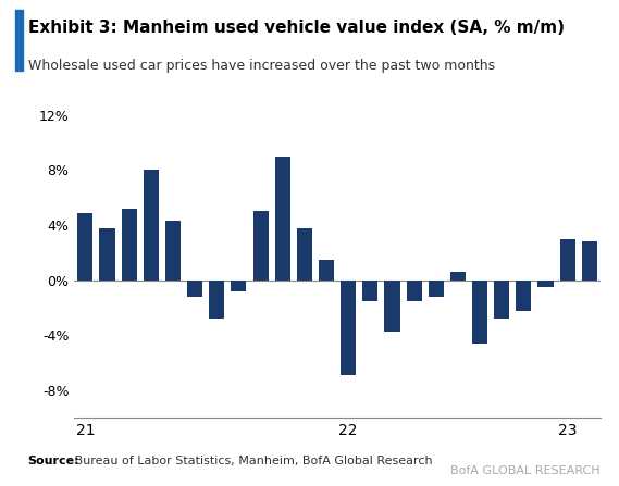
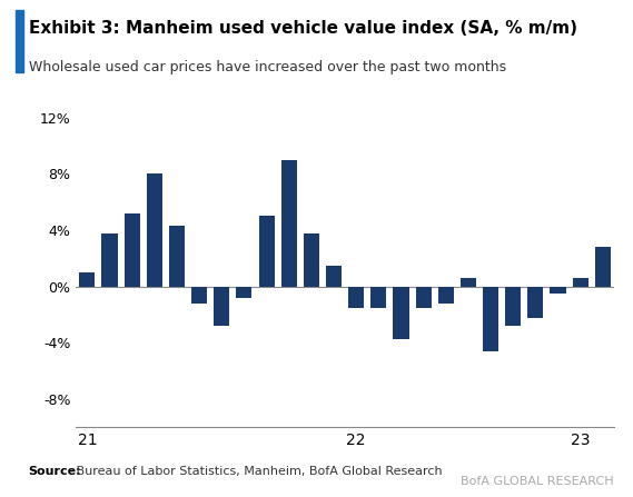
21: 4.9% -> 1.0%
22: -6.9% -> -1.5%
23: 3.0% -> 0.6%
